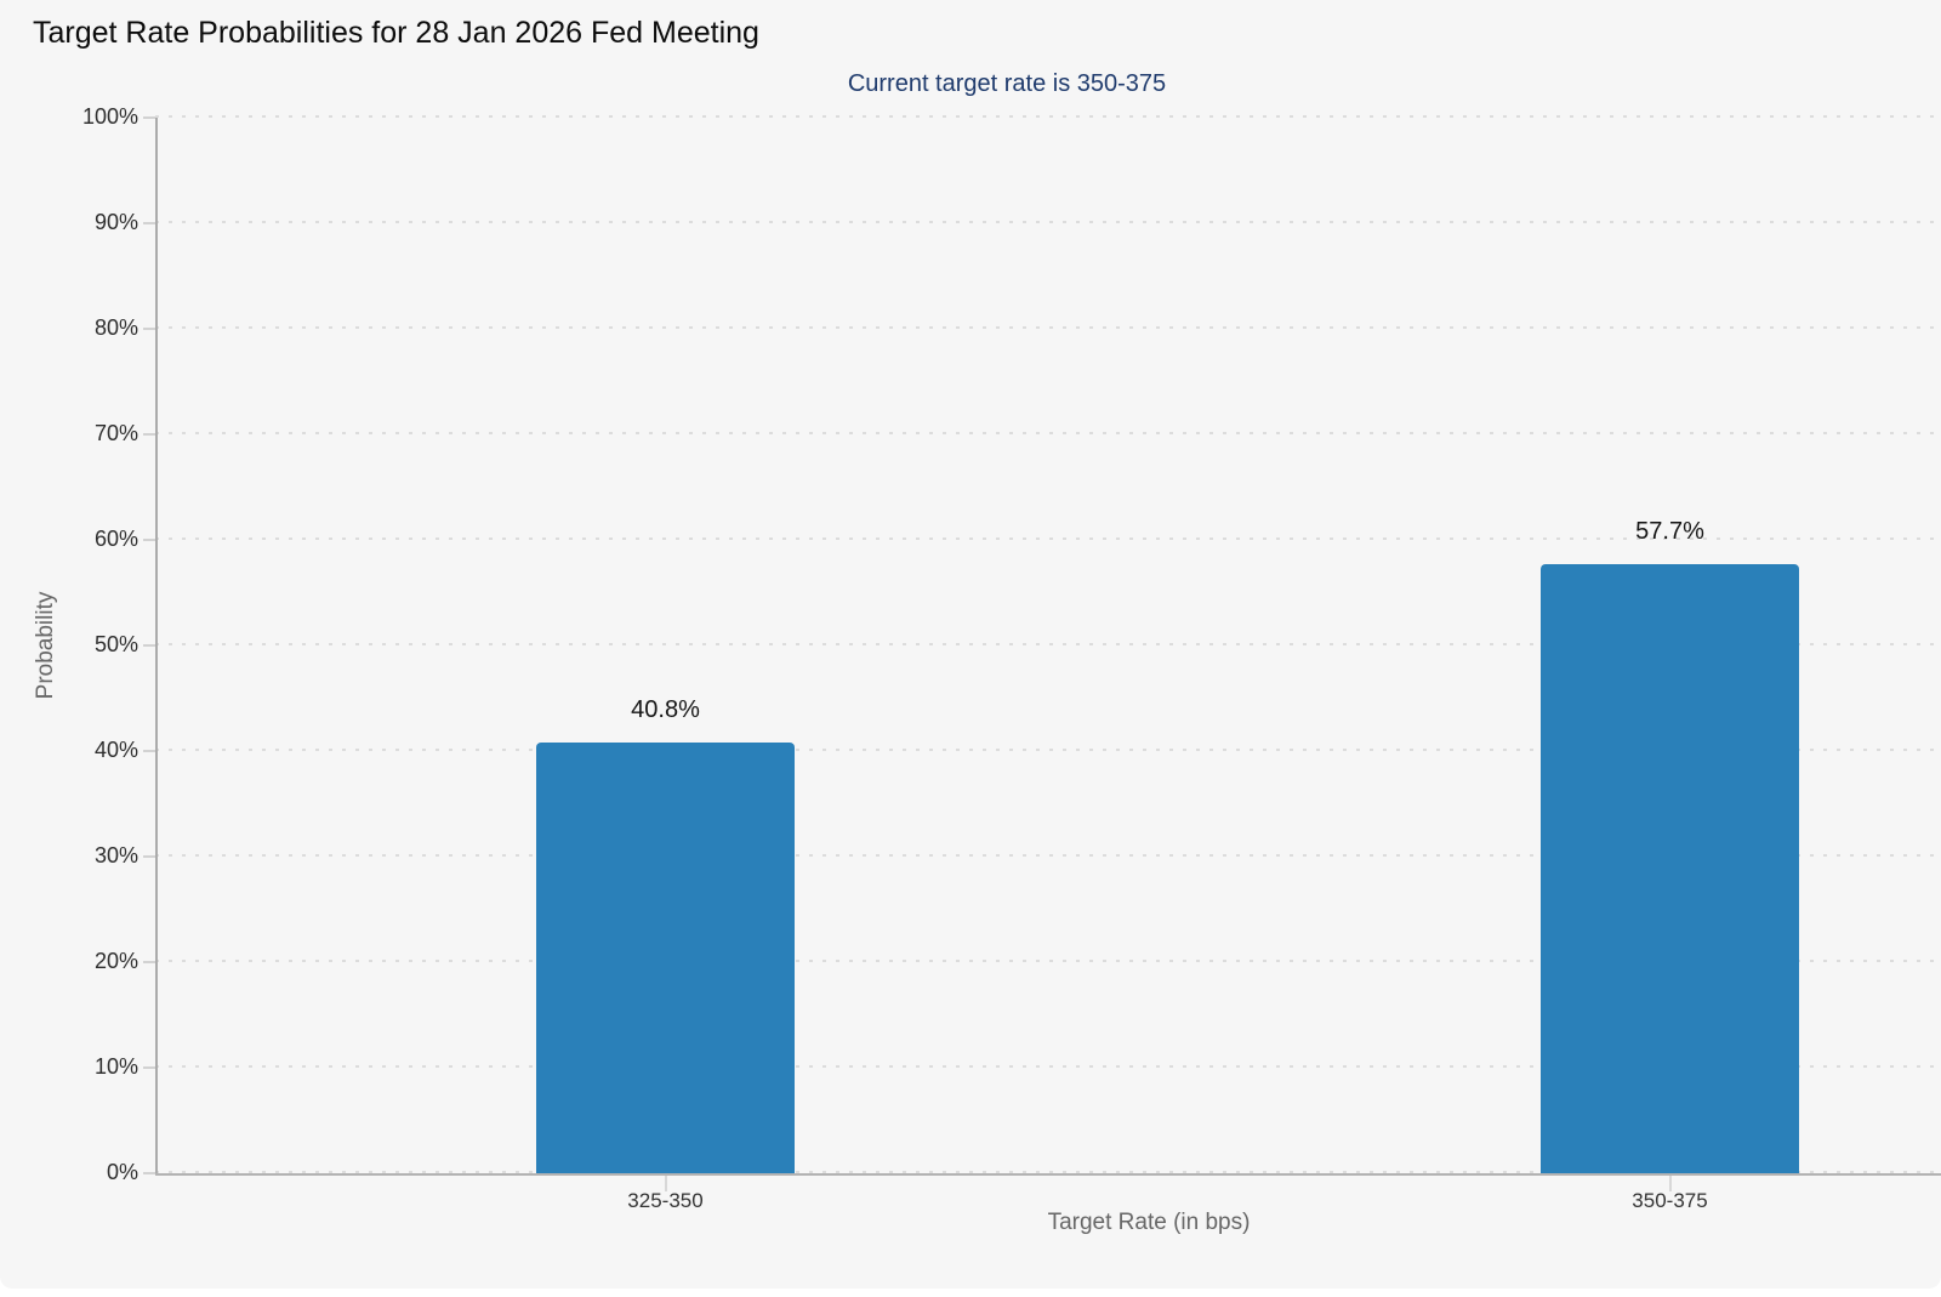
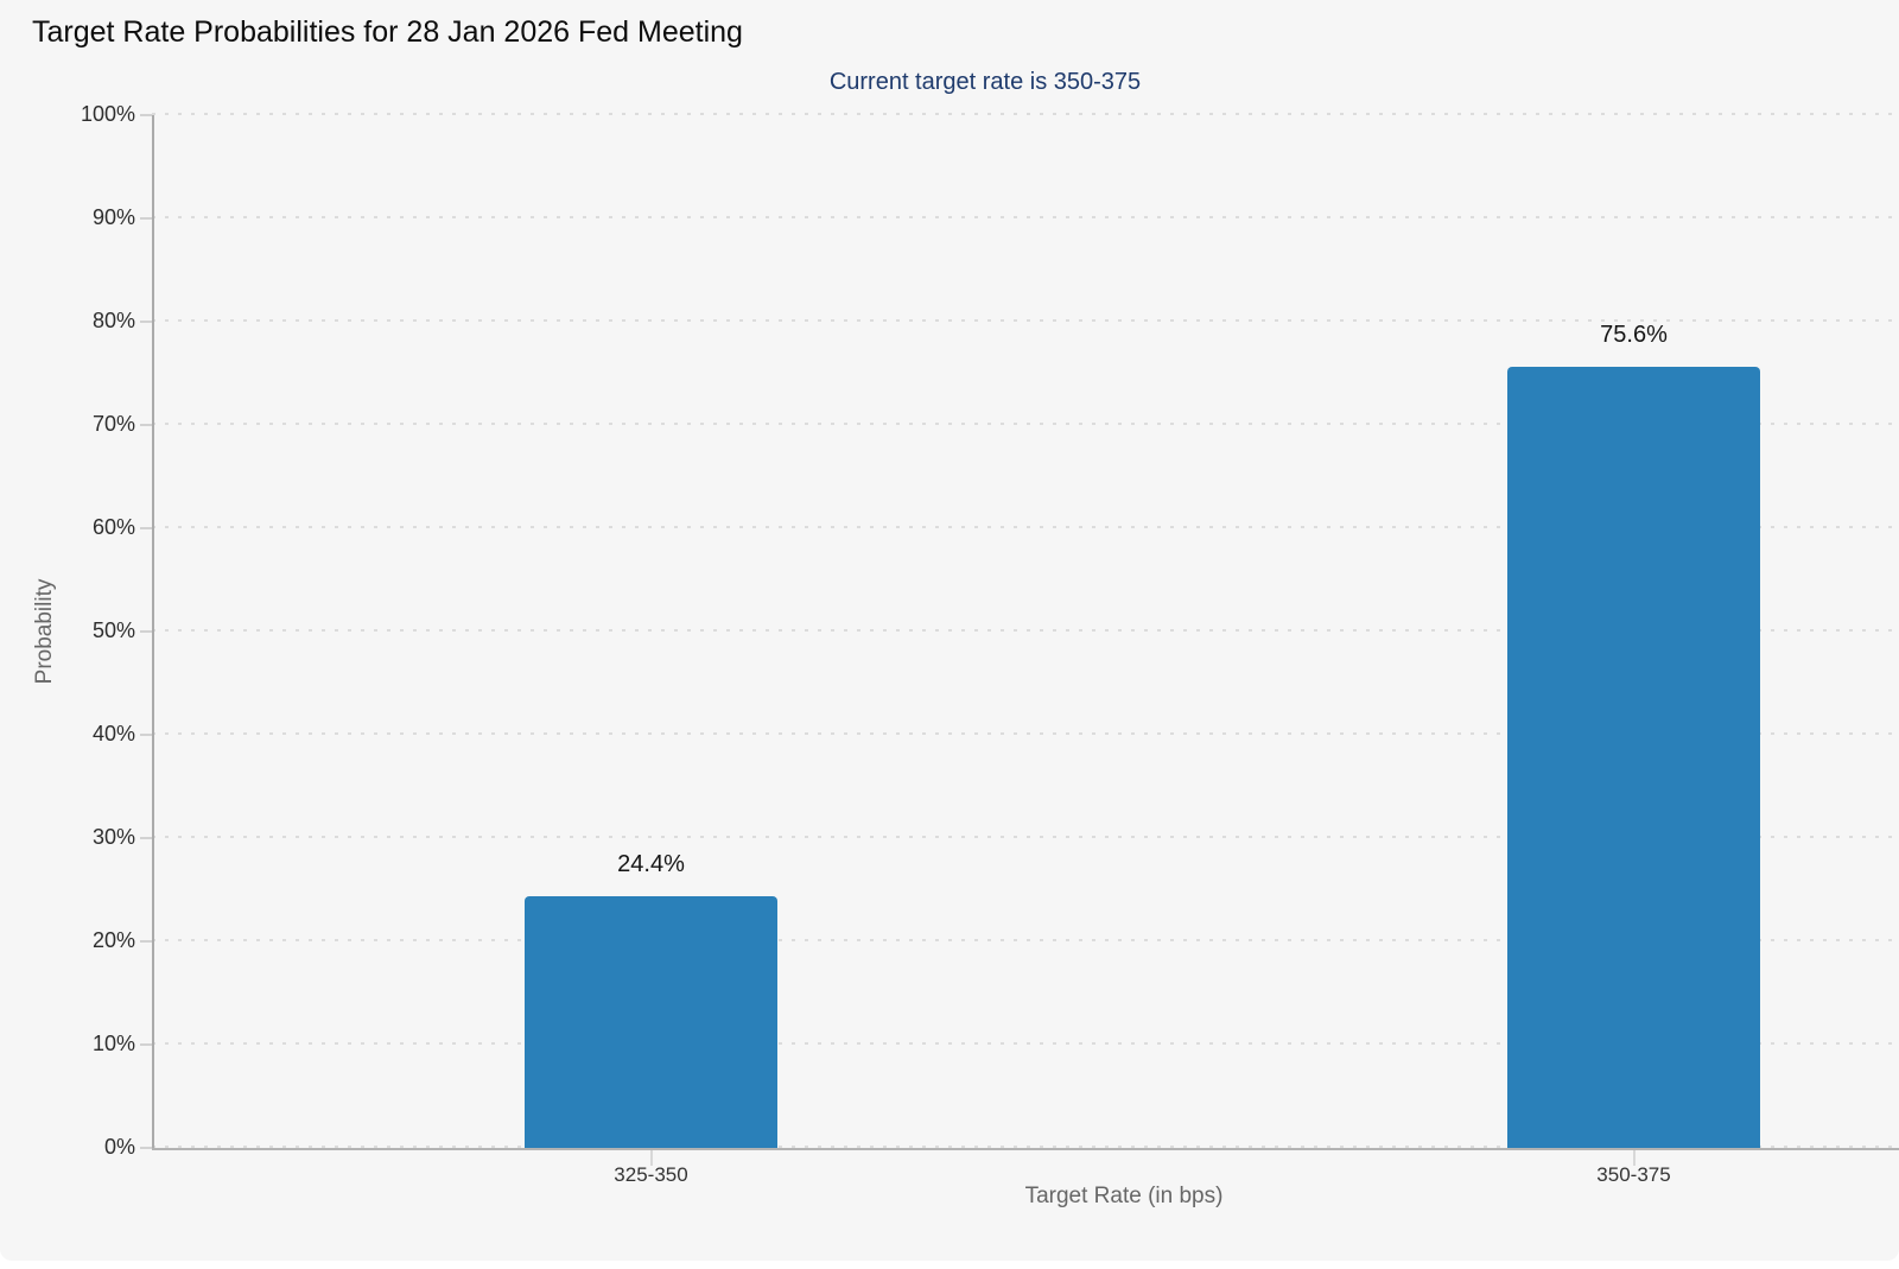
325-350: 40.8% -> 24.4%
350-375: 57.7% -> 75.6%
